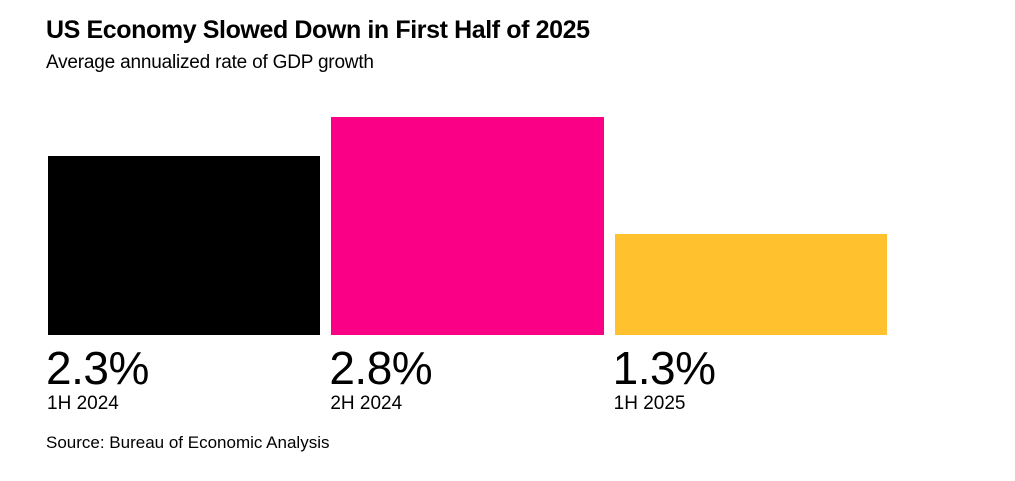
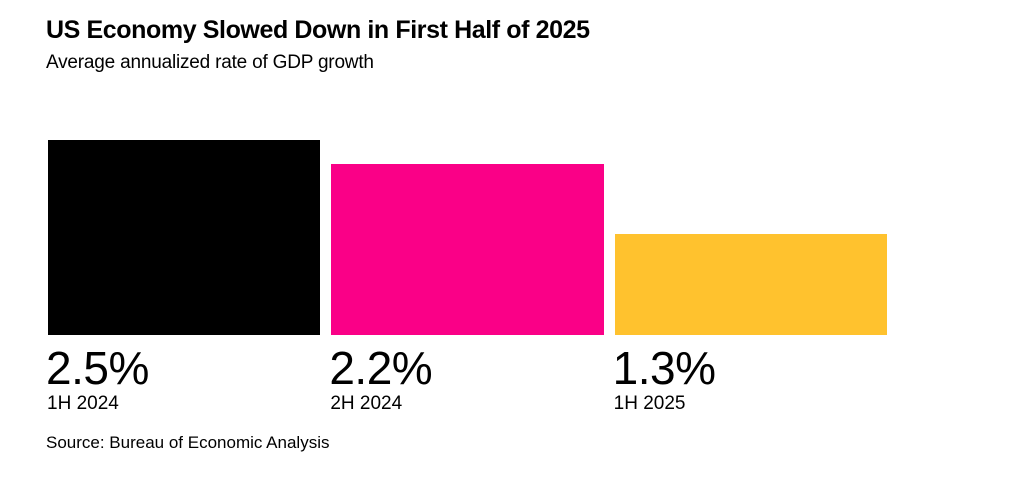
1H 2024: 2.3% -> 2.5%
2H 2024: 2.8% -> 2.2%
